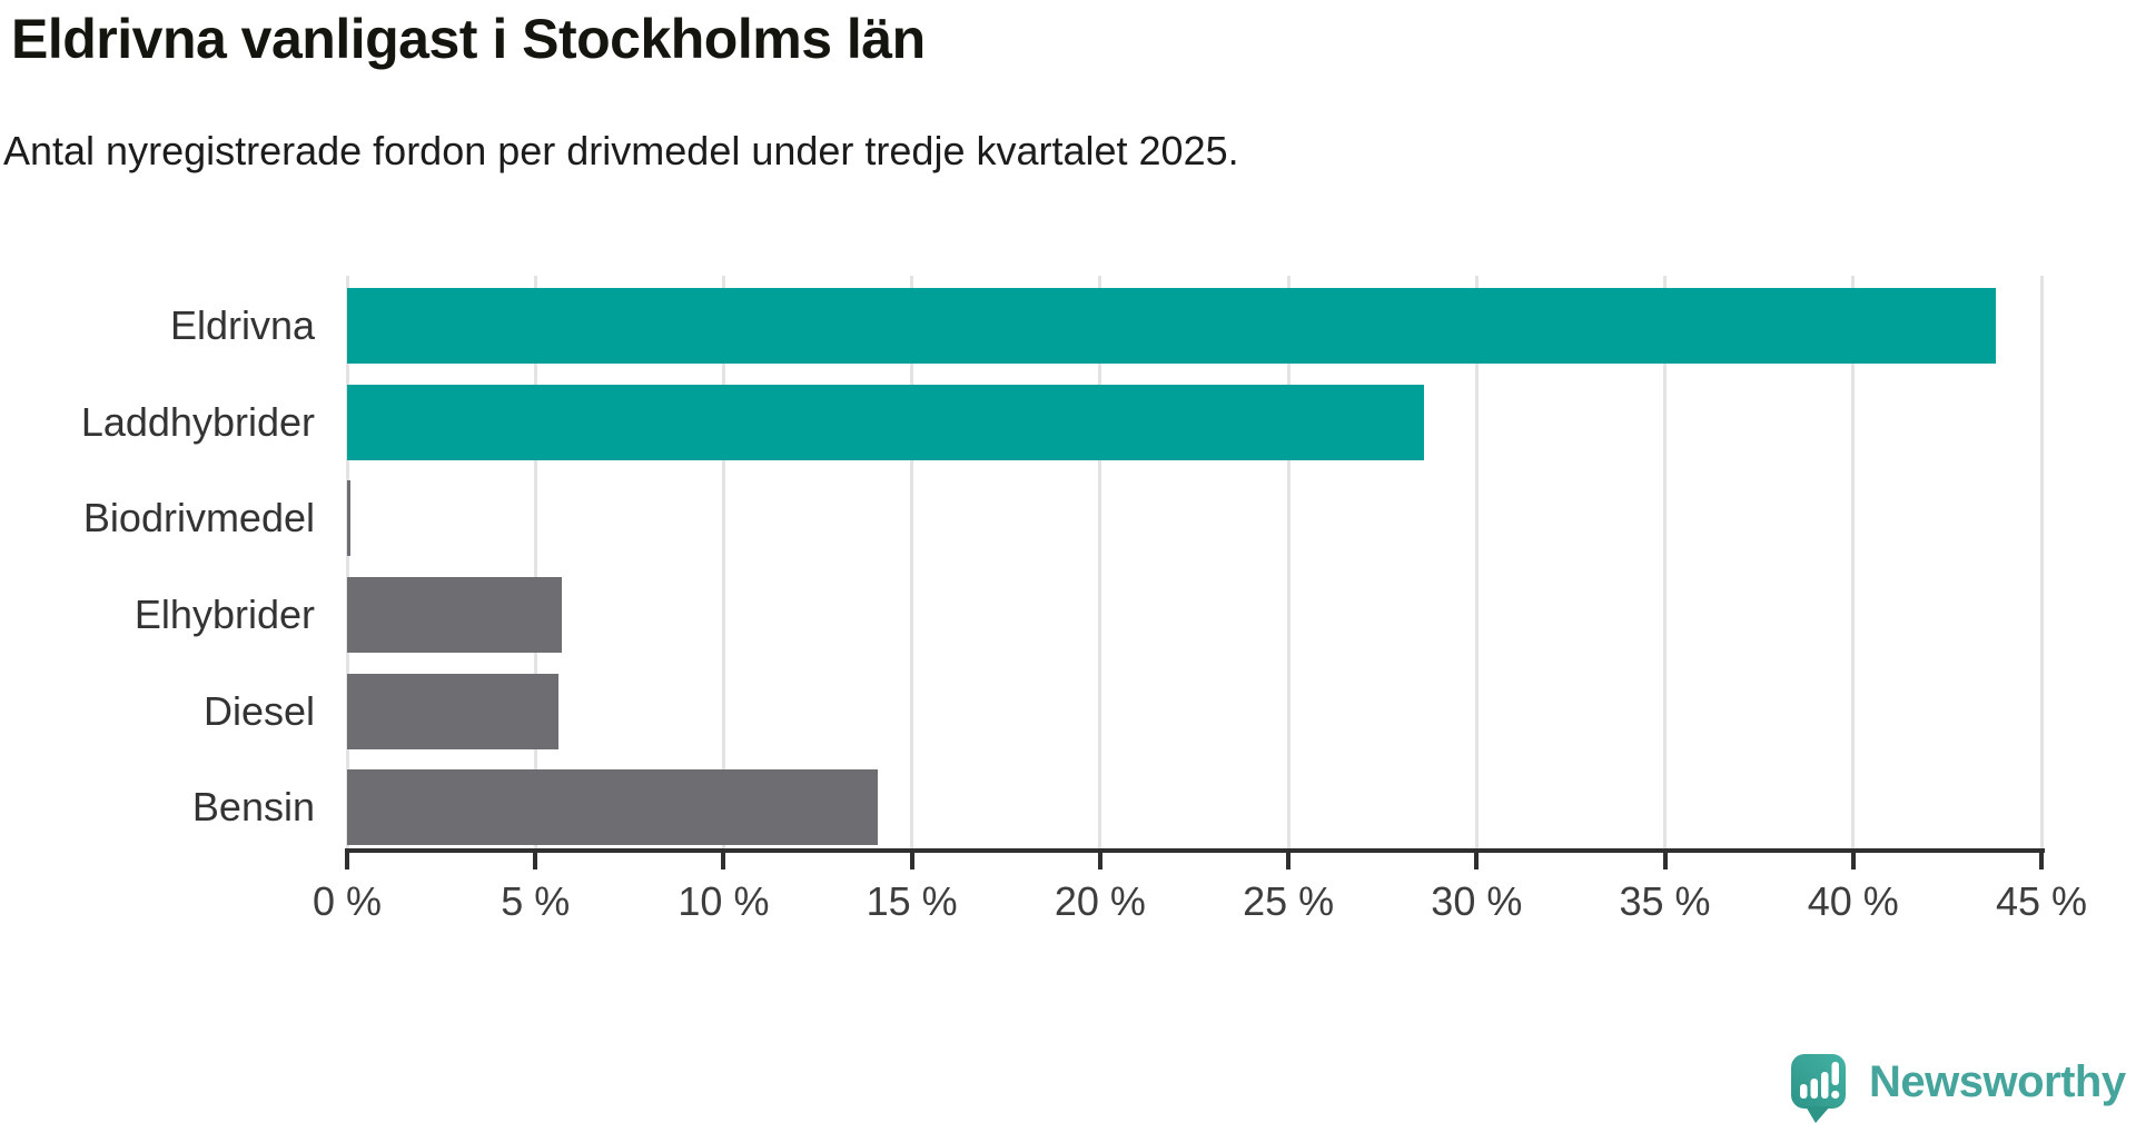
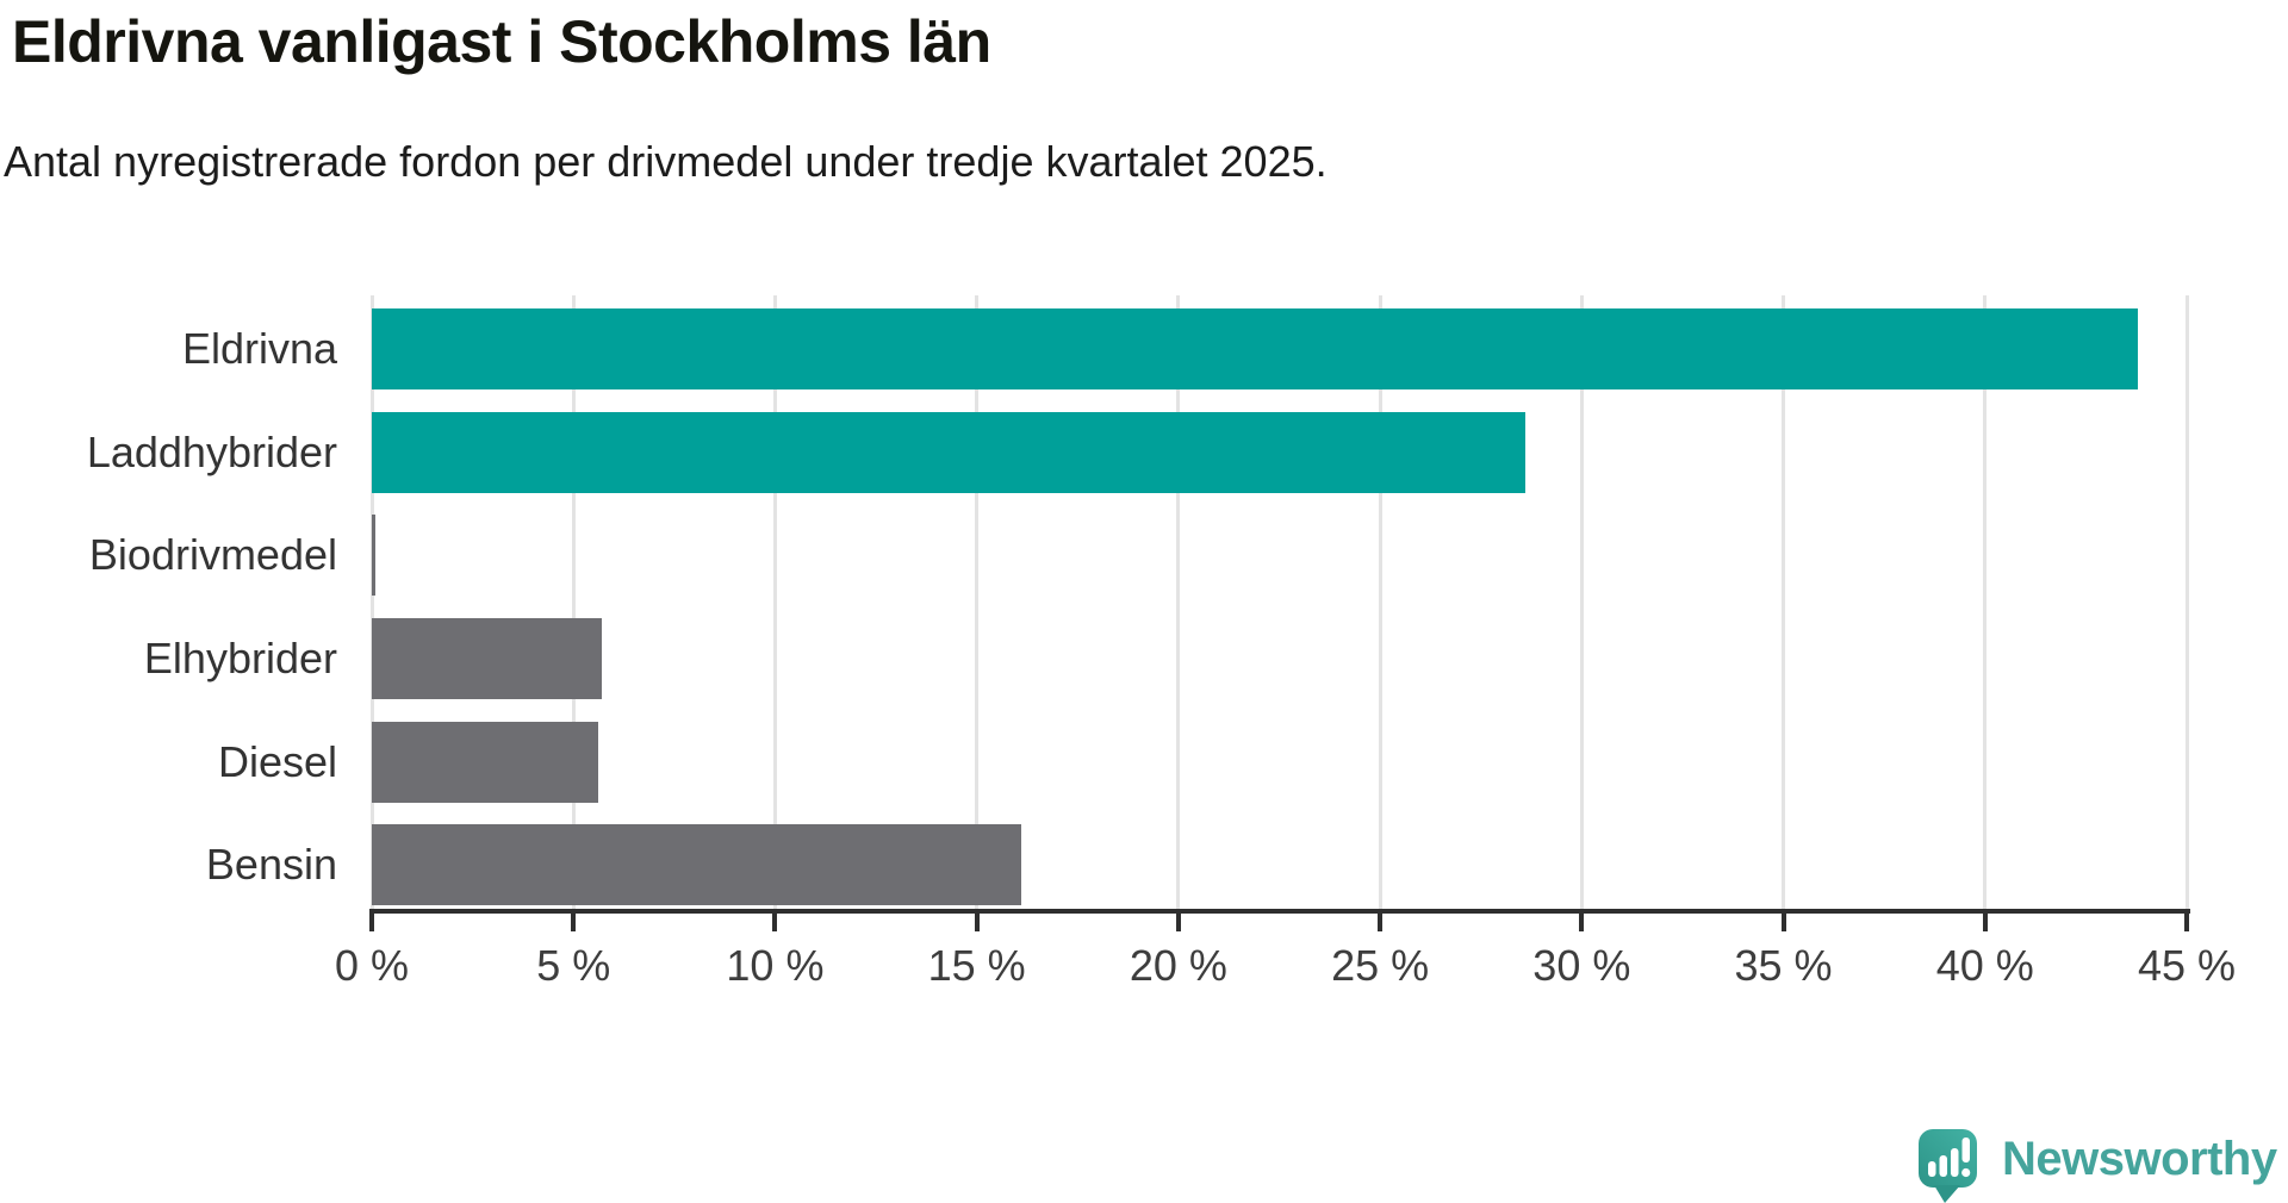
Bensin: 14.1% -> 16.1%
